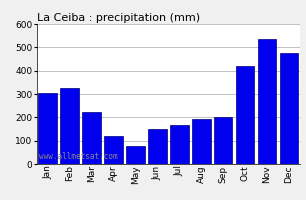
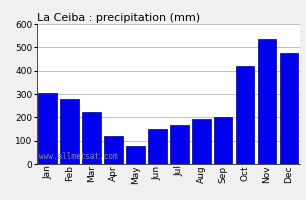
Feb: 325 -> 280
